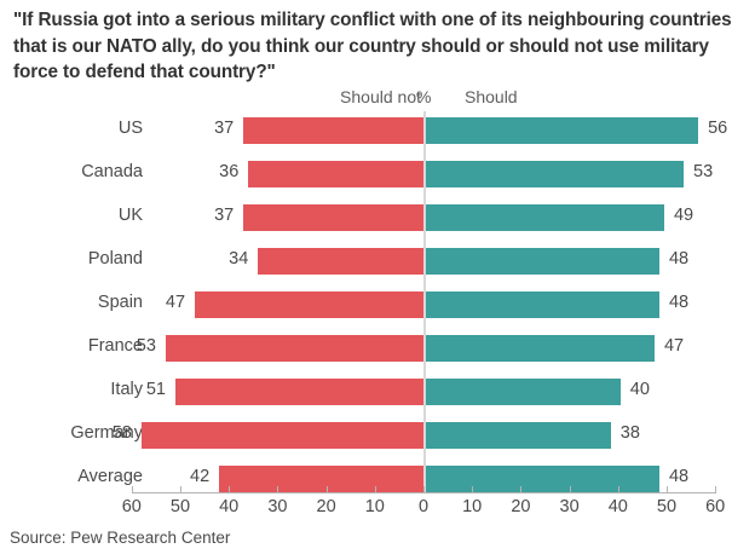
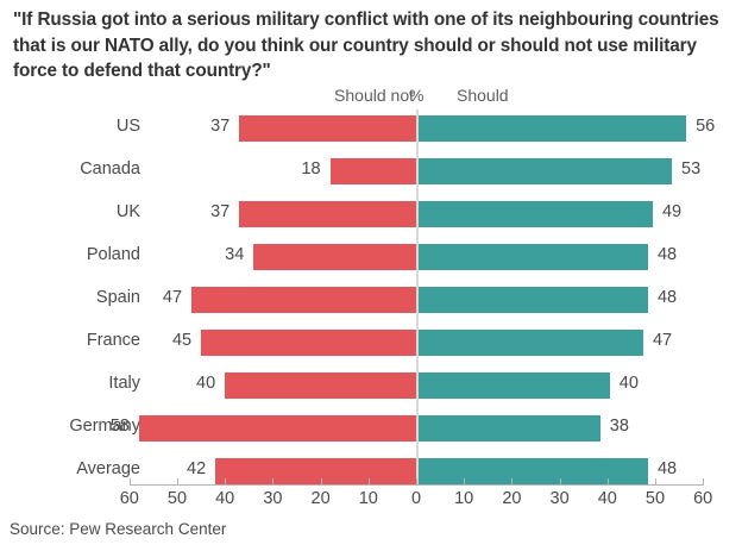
Should not/Canada: 36 -> 18
Should not/France: 53 -> 45
Should not/Italy: 51 -> 40
